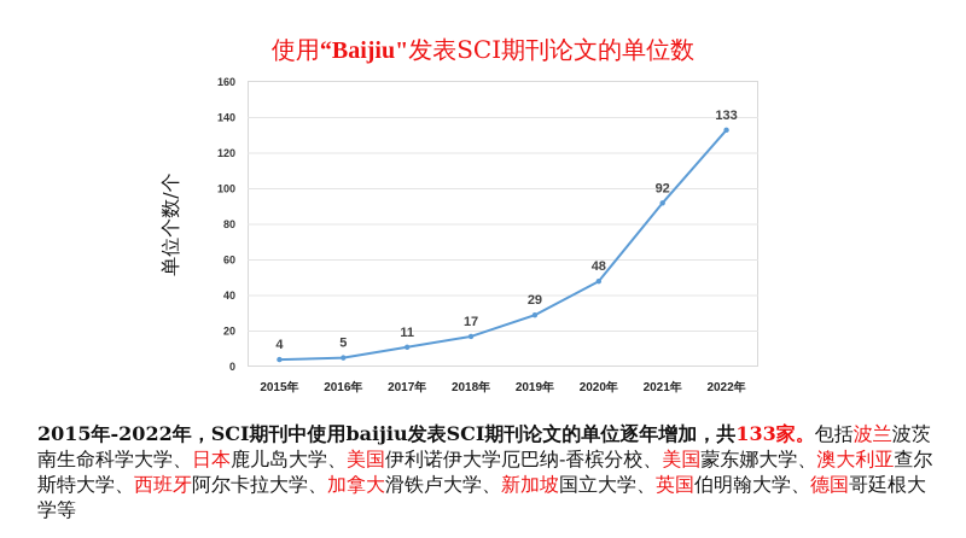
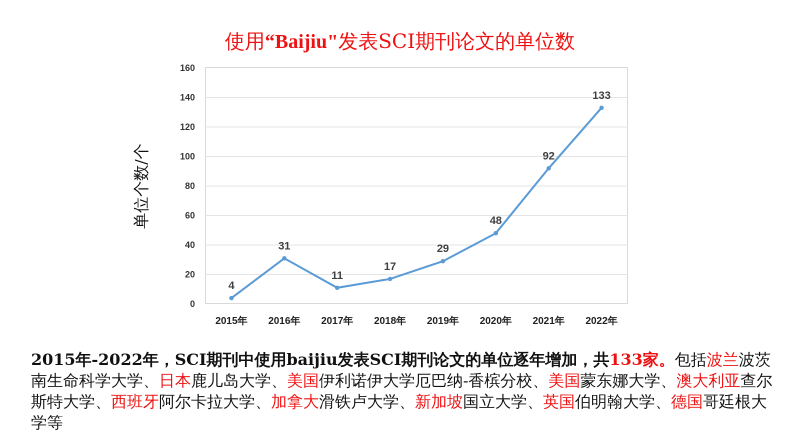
2016年: 5 -> 31
